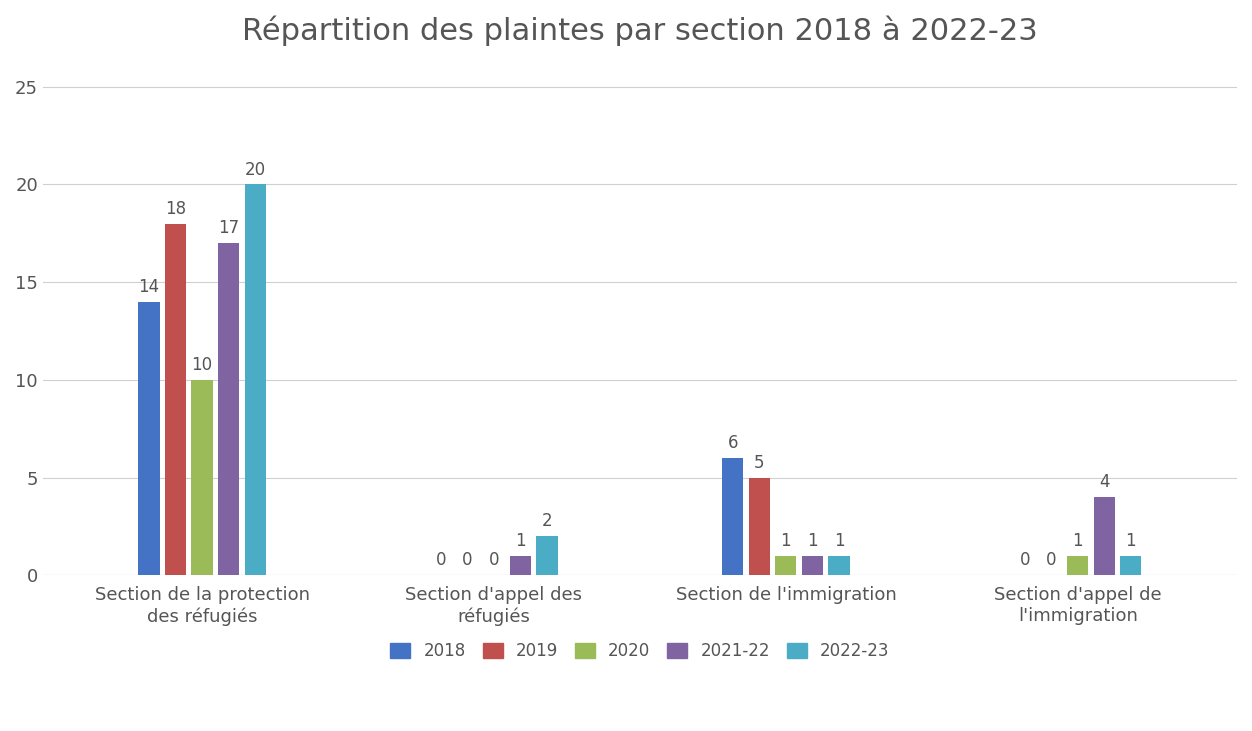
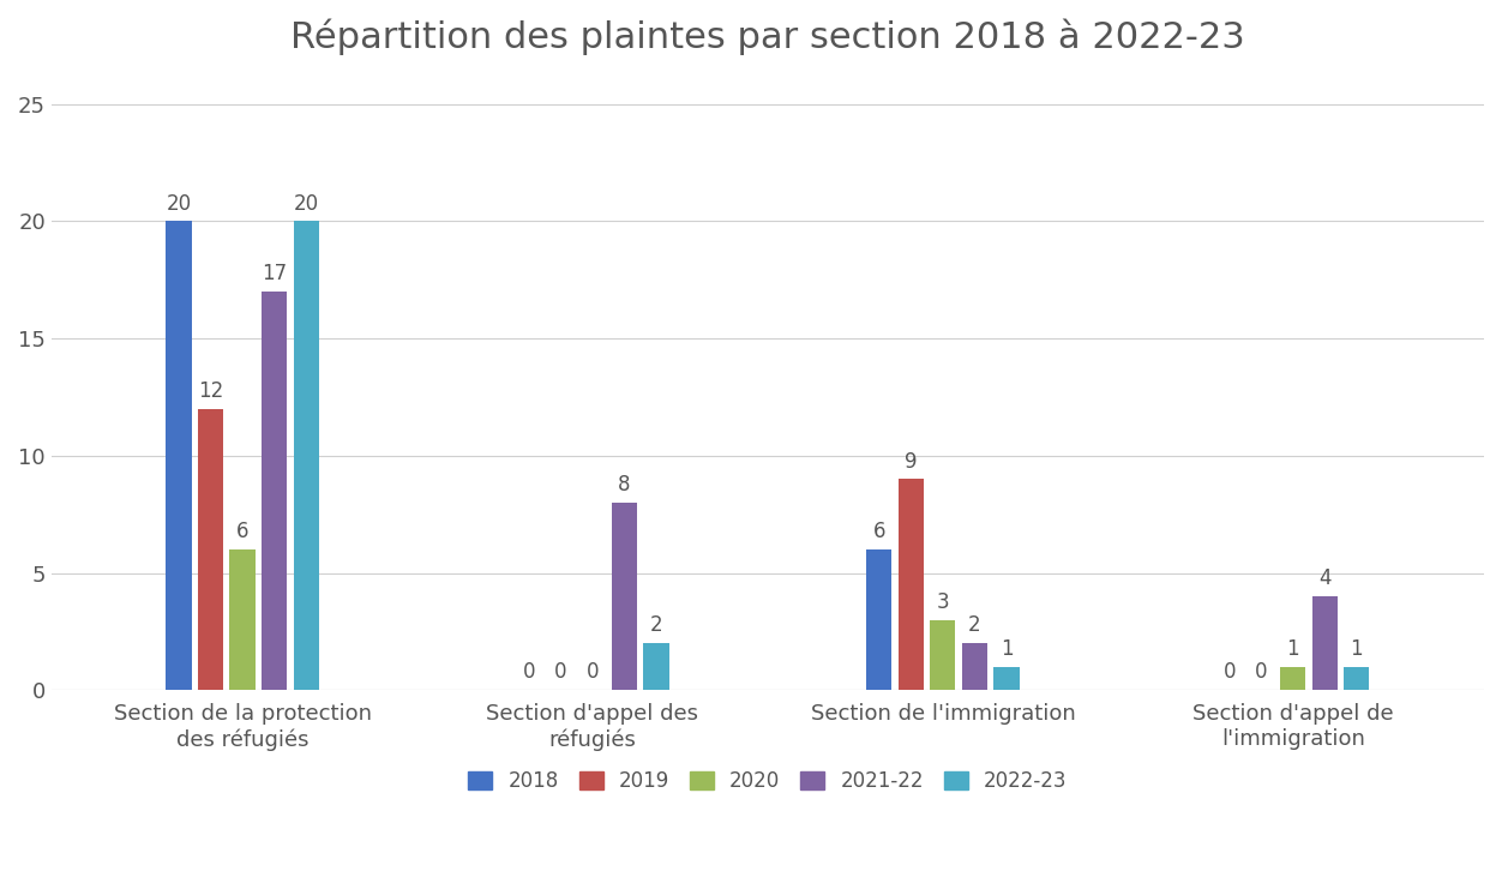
2018/Section de la protection des réfugiés: 14 -> 20
2019/Section de la protection des réfugiés: 18 -> 12
2020/Section de la protection des réfugiés: 10 -> 6
2021-22/Section d'appel des réfugiés: 1 -> 8
2019/Section de l'immigration: 5 -> 9
2020/Section de l'immigration: 1 -> 3
2021-22/Section de l'immigration: 1 -> 2
